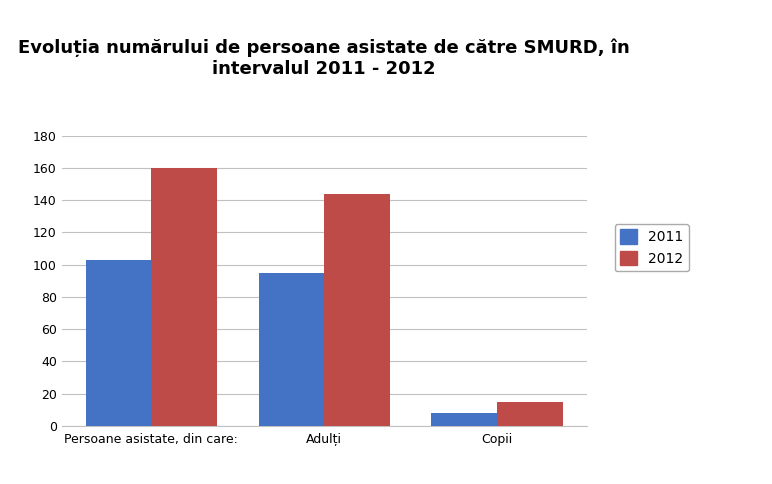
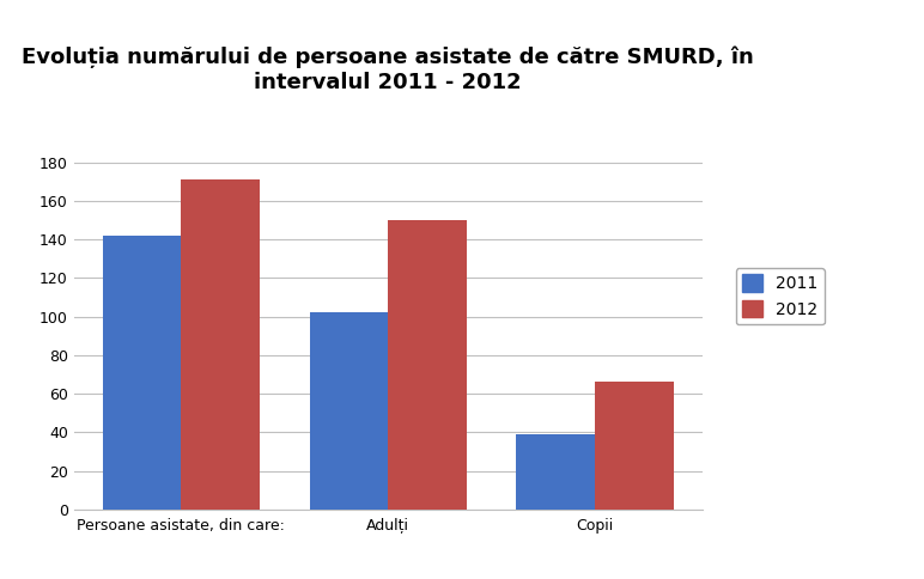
2011/Persoane asistate, din care:: 103 -> 142
2012/Persoane asistate, din care:: 160 -> 171
2011/Adulți: 95 -> 102
2012/Adulți: 144 -> 150
2011/Copii: 8 -> 39
2012/Copii: 15 -> 66
